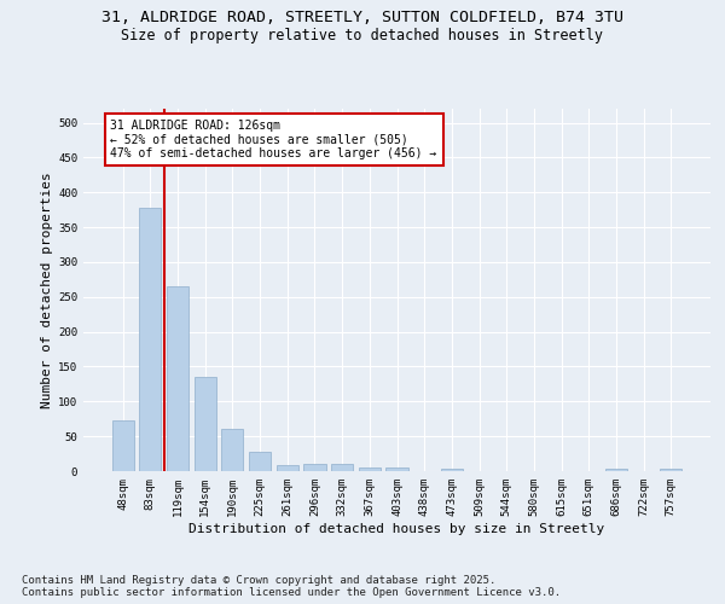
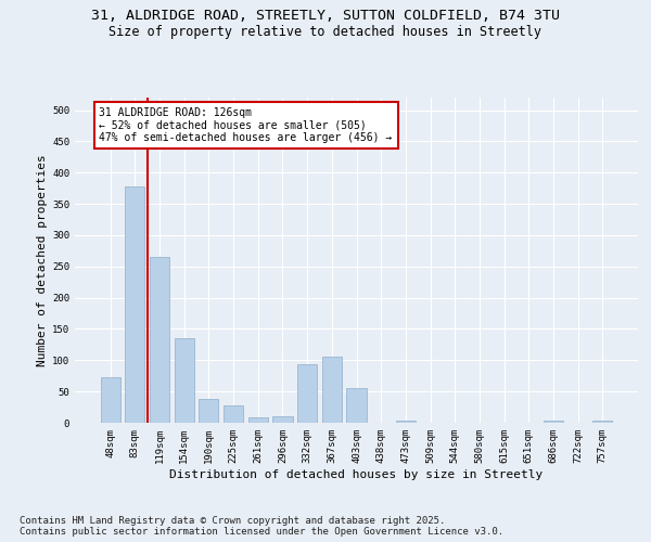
190sqm: 60 -> 38
332sqm: 10 -> 94
367sqm: 5 -> 106
403sqm: 5 -> 56
